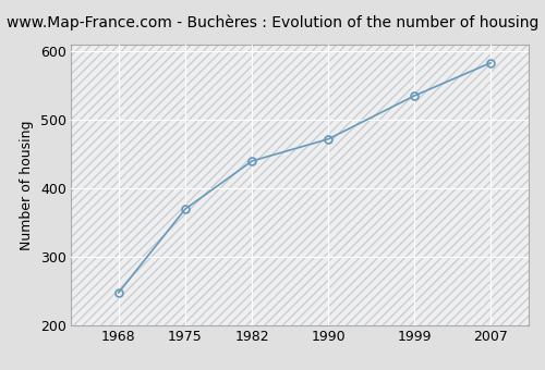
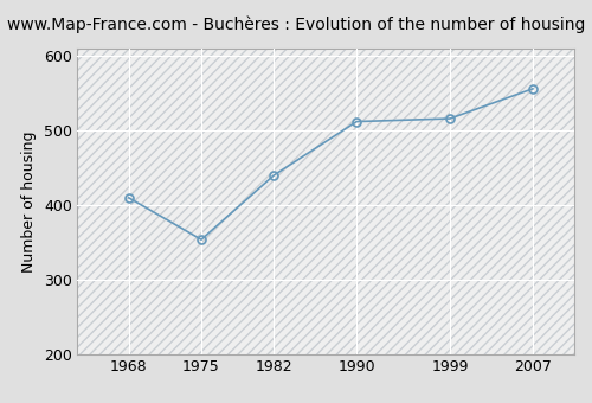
1968: 248 -> 410
1975: 370 -> 354
1990: 472 -> 512
1999: 535 -> 516
2007: 583 -> 556
